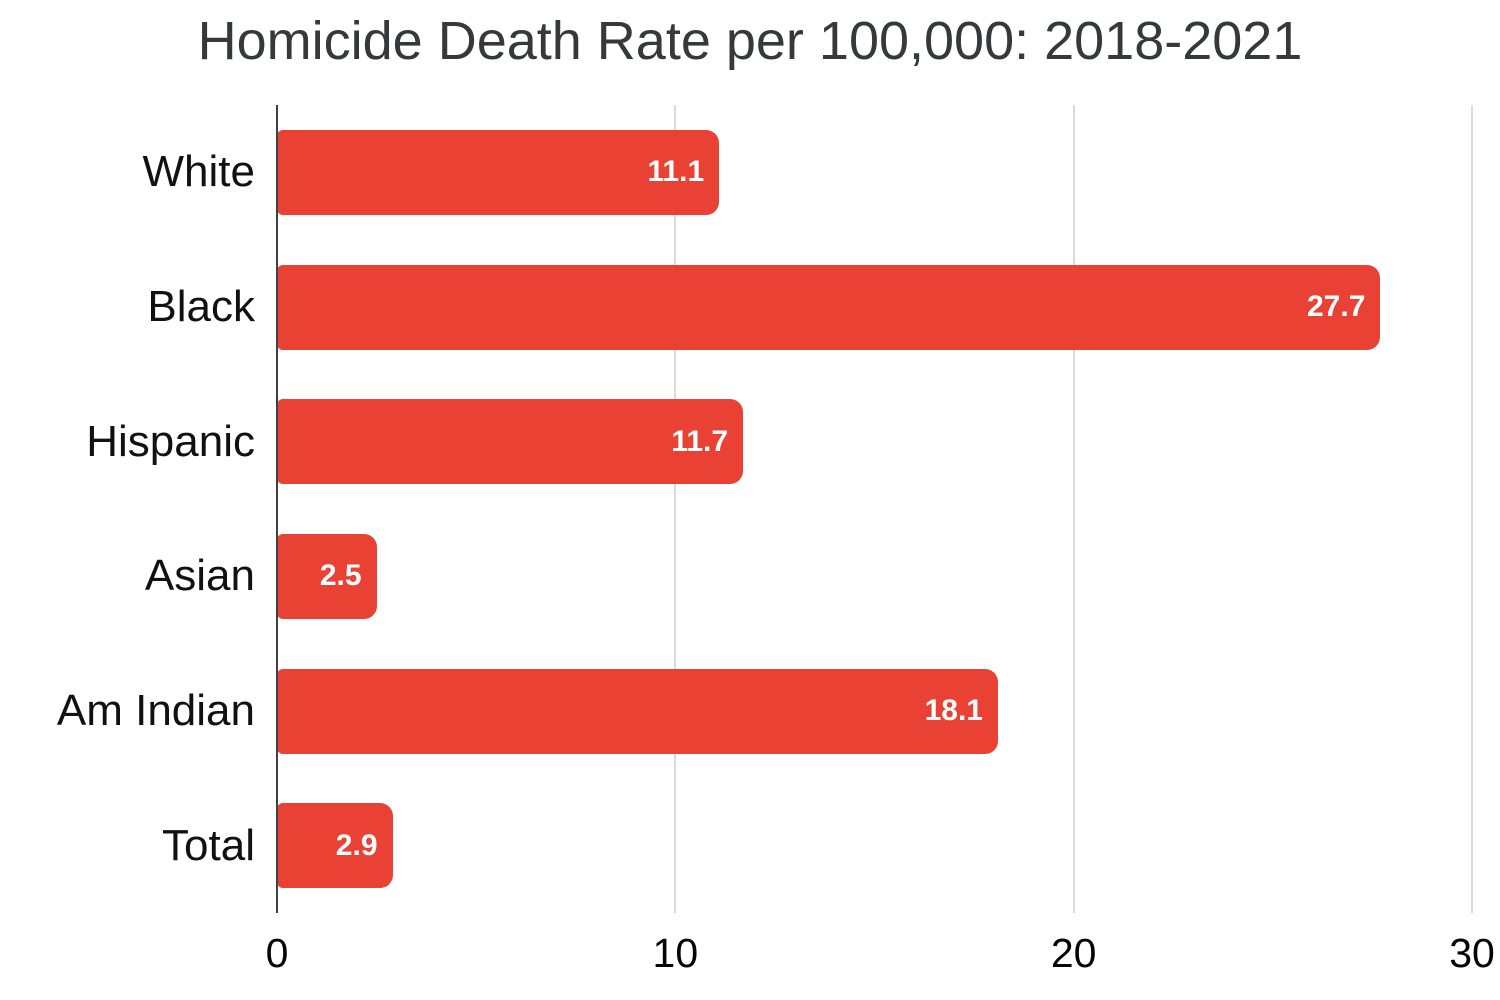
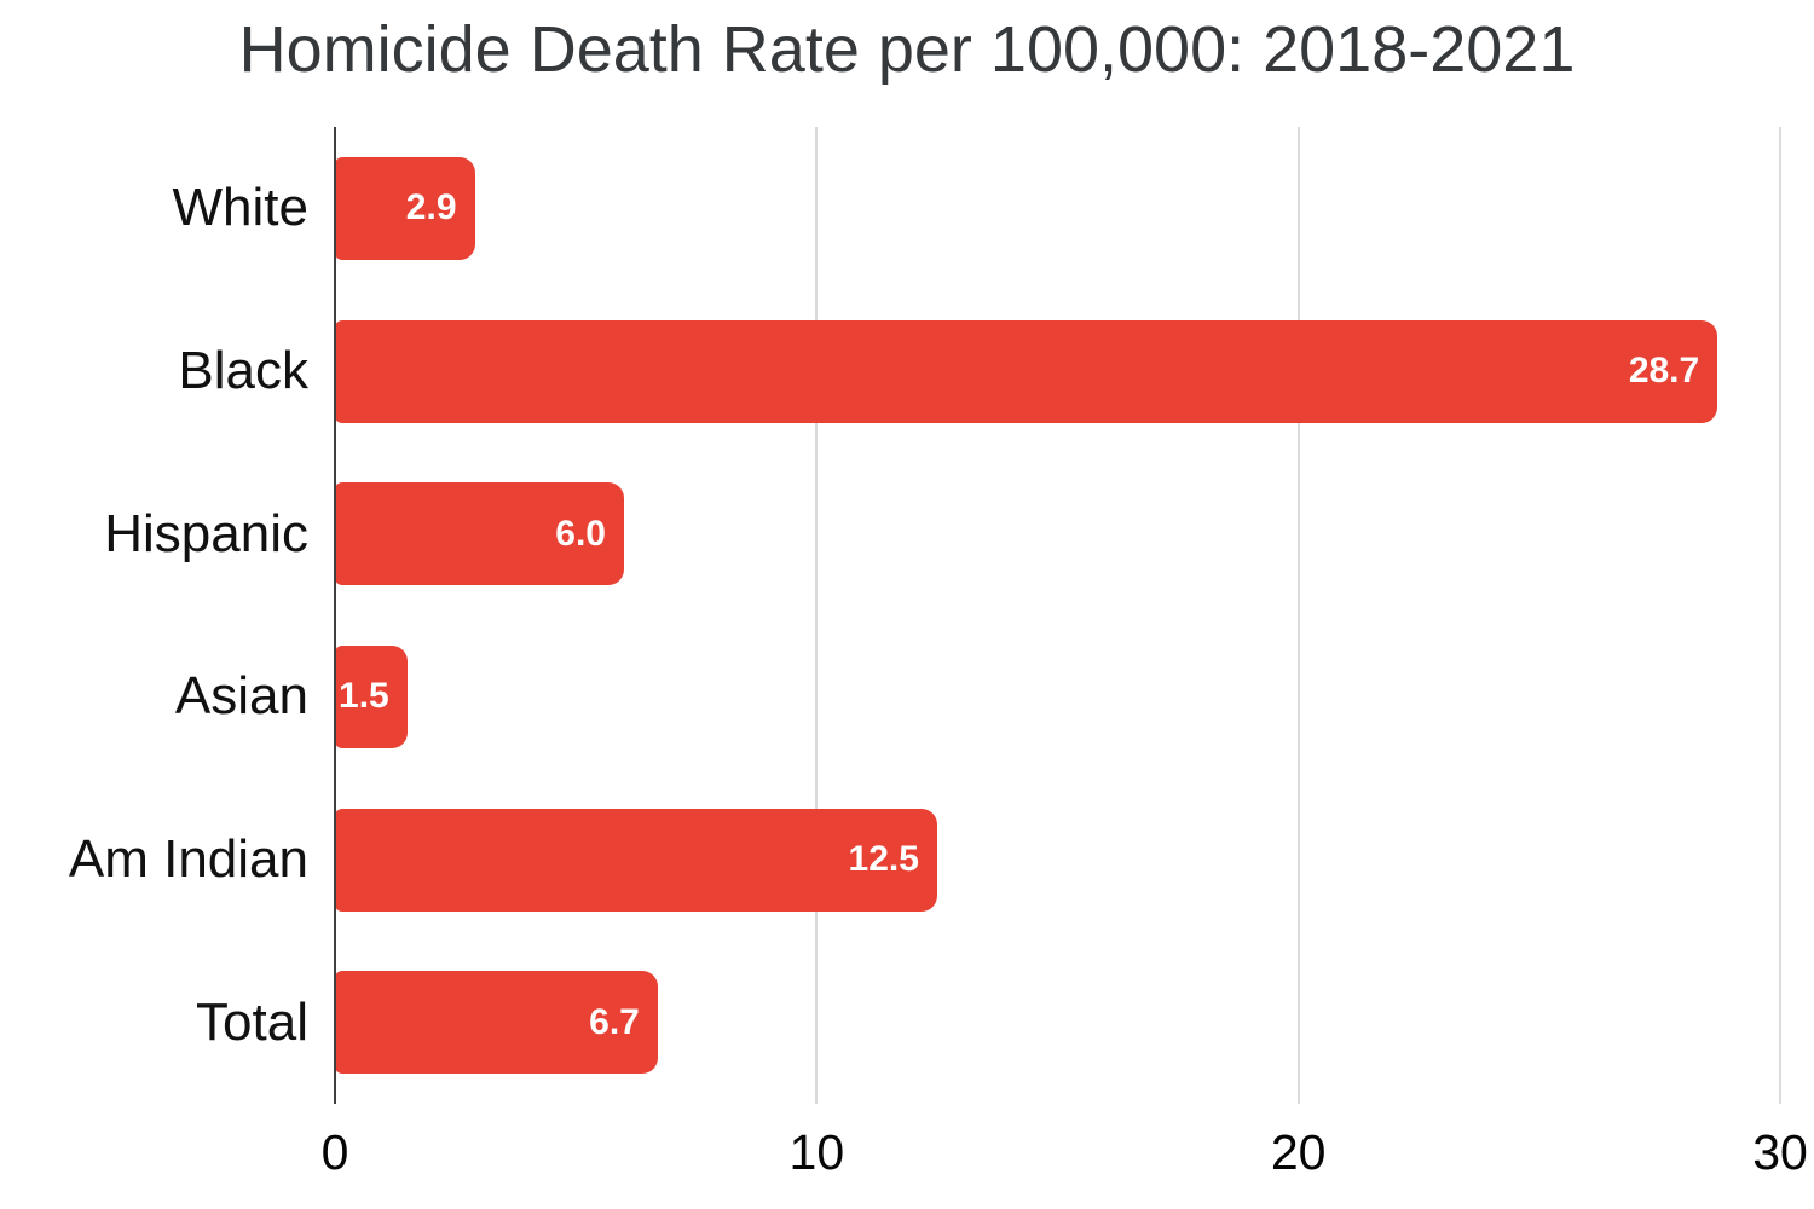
White: 11.1 -> 2.9
Black: 27.7 -> 28.7
Hispanic: 11.7 -> 6.0
Asian: 2.5 -> 1.5
Am Indian: 18.1 -> 12.5
Total: 2.9 -> 6.7
